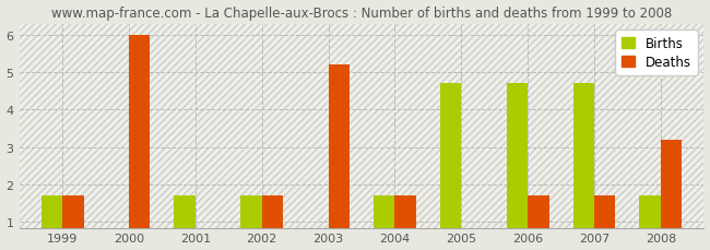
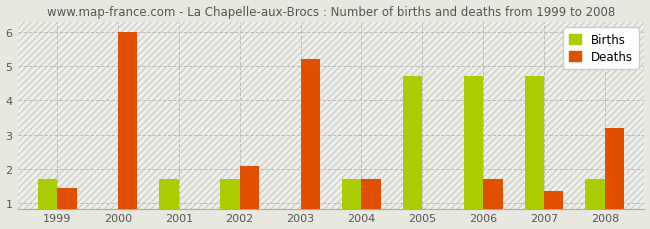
Deaths/1999: 1.70 -> 1.45
Deaths/2002: 1.70 -> 2.10
Deaths/2007: 1.70 -> 1.35
